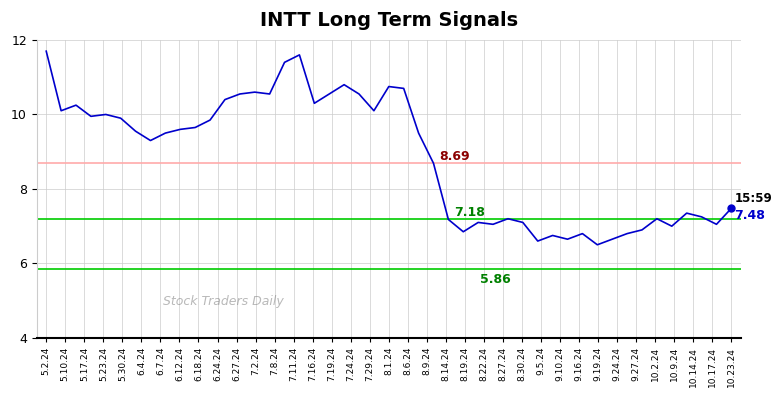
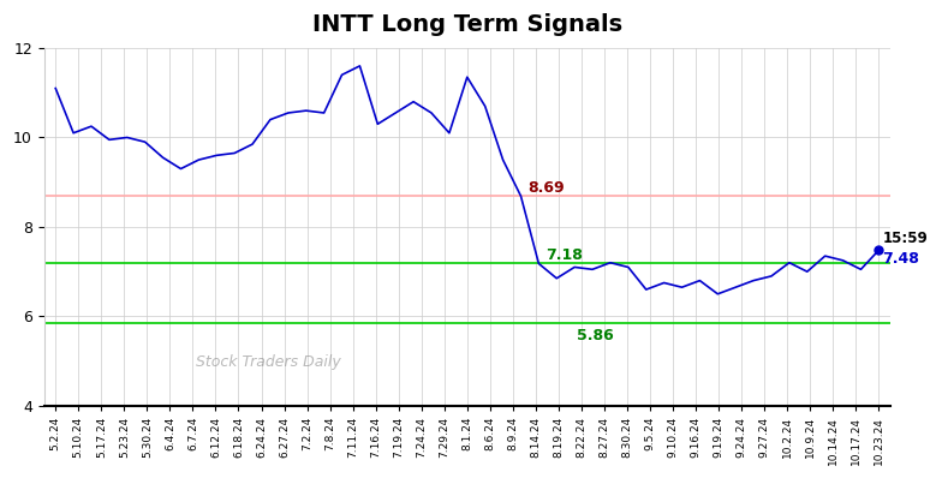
5.2.24: 11.70 -> 11.10
8.1.24: 10.75 -> 11.35
